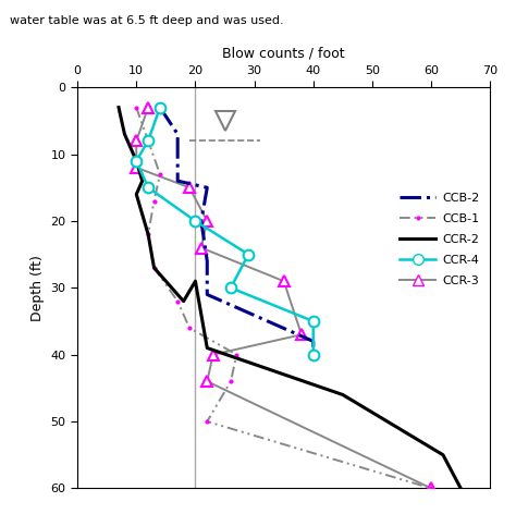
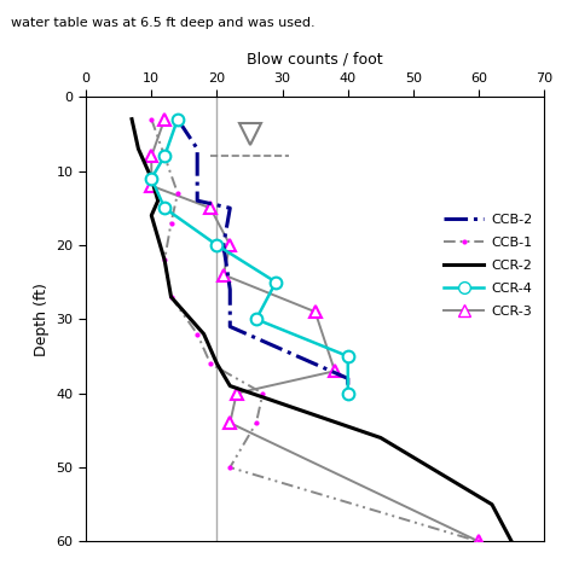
CCR-2/20: 29 -> 36
